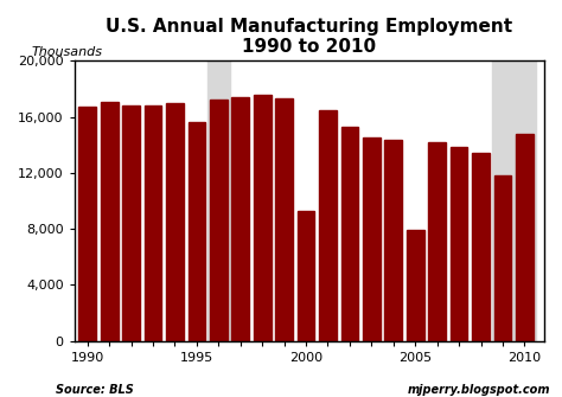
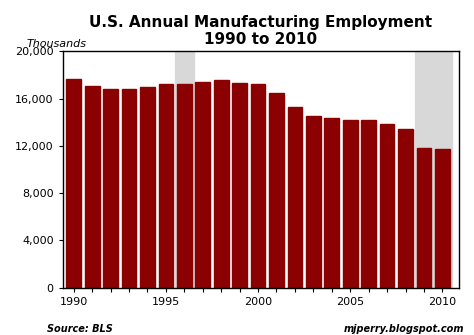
1990: 16,700 -> 17,700
1995: 15,600 -> 17,200
2000: 9,300 -> 17,300
2005: 7,900 -> 14,200
2010: 14,800 -> 11,700
